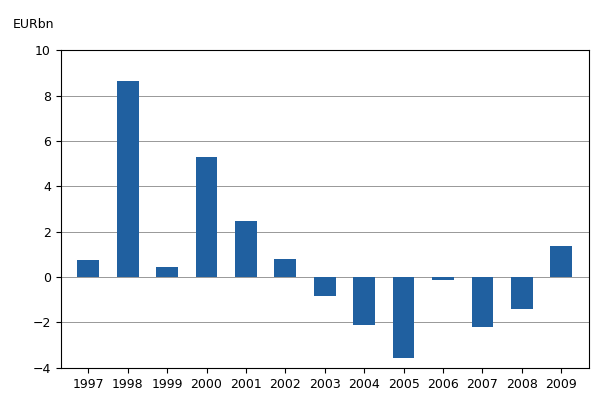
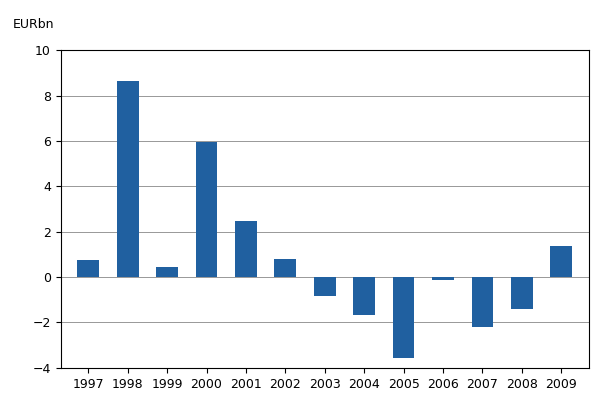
2000: 5.30 -> 5.95
2004: -2.10 -> -1.65
